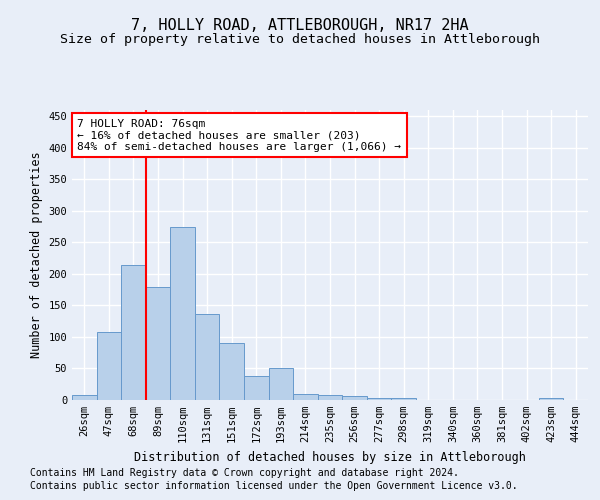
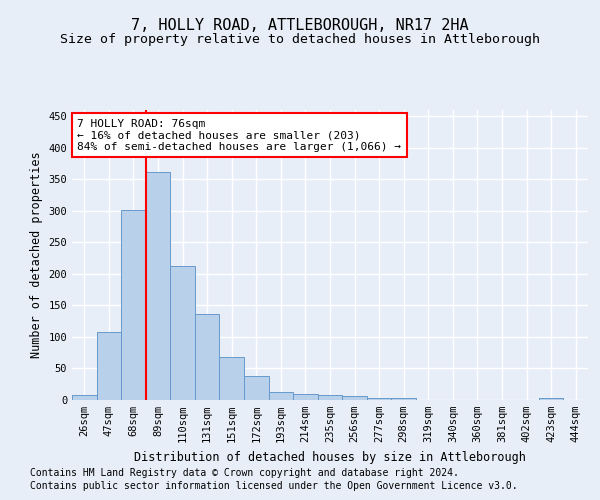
68sqm: 214 -> 302
89sqm: 180 -> 362
110sqm: 274 -> 212
151sqm: 90 -> 68
193sqm: 50 -> 13
